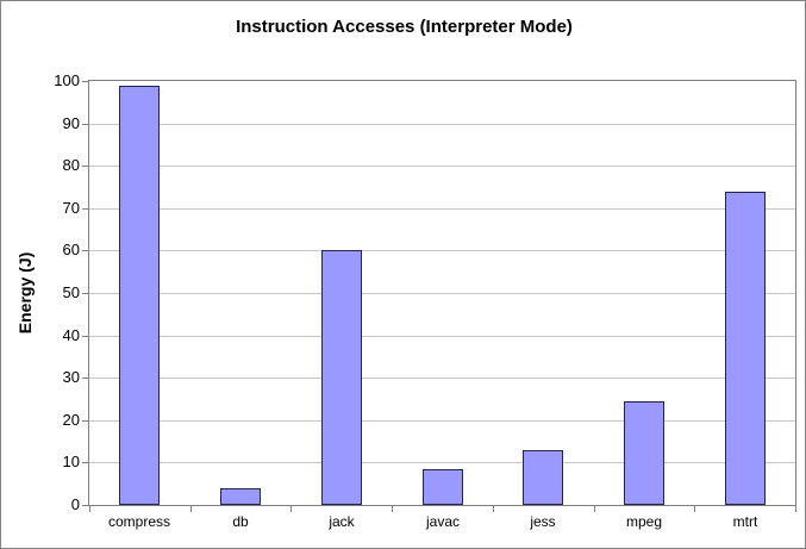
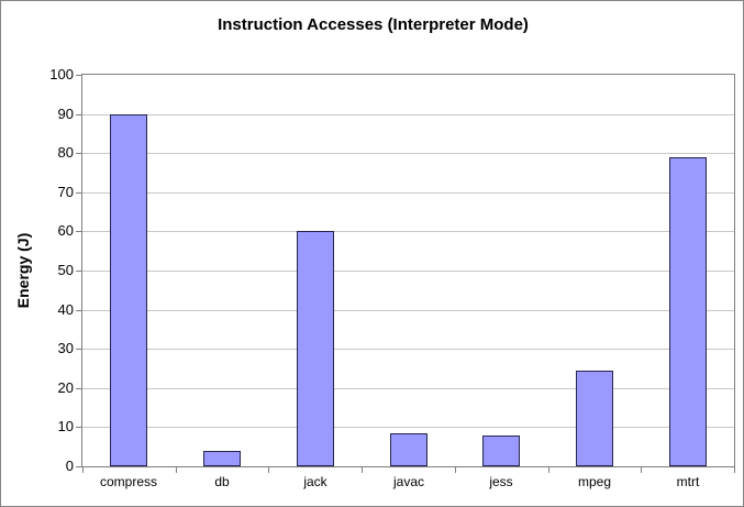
compress: 99 -> 90
jess: 13 -> 8
mtrt: 74 -> 79
